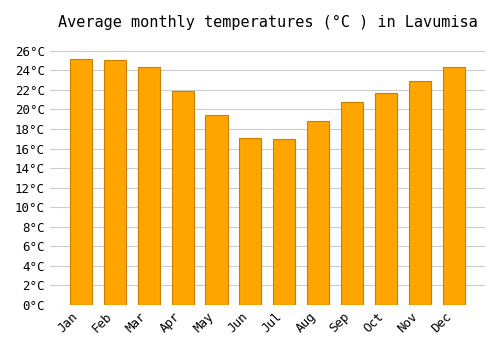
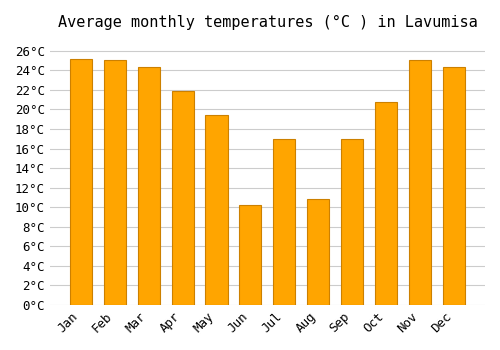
Jun: 17.1°C -> 10.2°C
Aug: 18.8°C -> 10.8°C
Sep: 20.8°C -> 17.0°C
Oct: 21.7°C -> 20.8°C
Nov: 22.9°C -> 25.0°C
